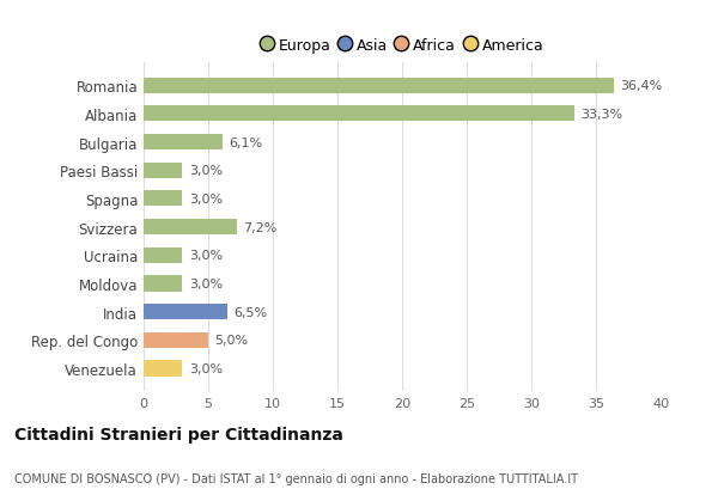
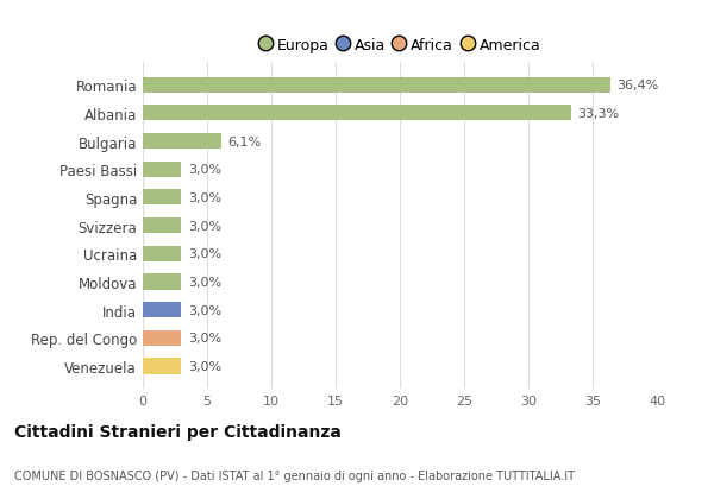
Svizzera: 7,2% -> 3,0%
India: 6,5% -> 3,0%
Rep. del Congo: 5,0% -> 3,0%
